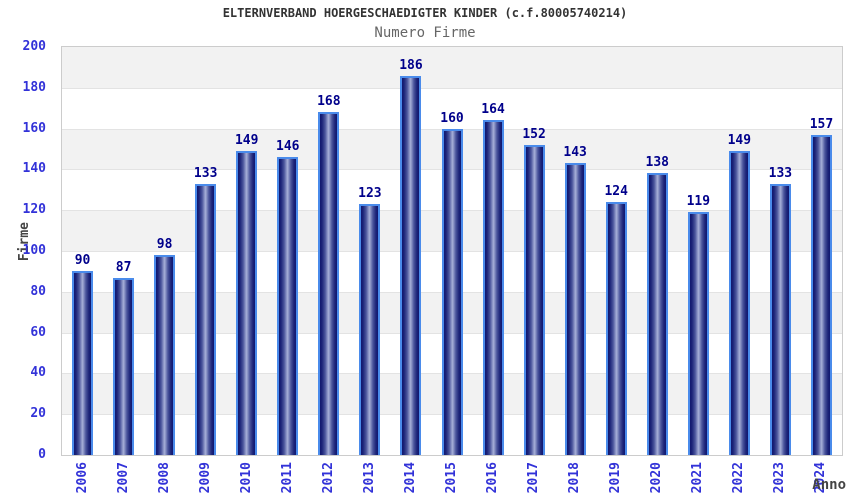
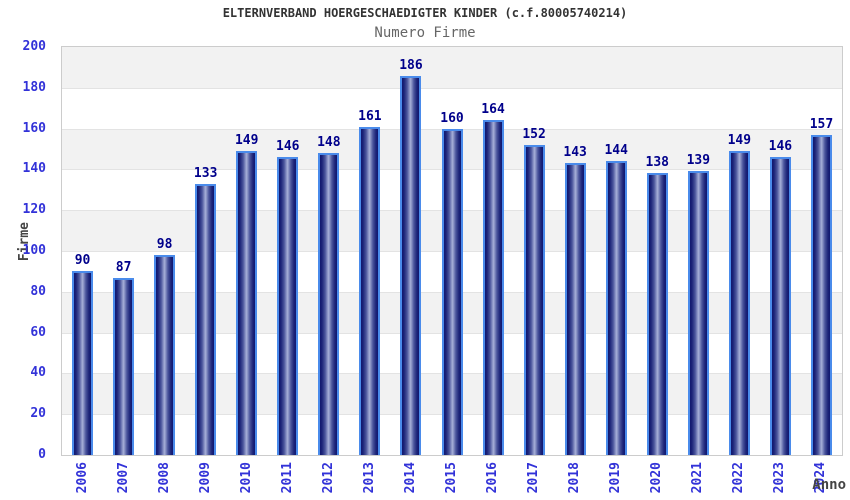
2012: 168 -> 148
2013: 123 -> 161
2019: 124 -> 144
2021: 119 -> 139
2023: 133 -> 146
